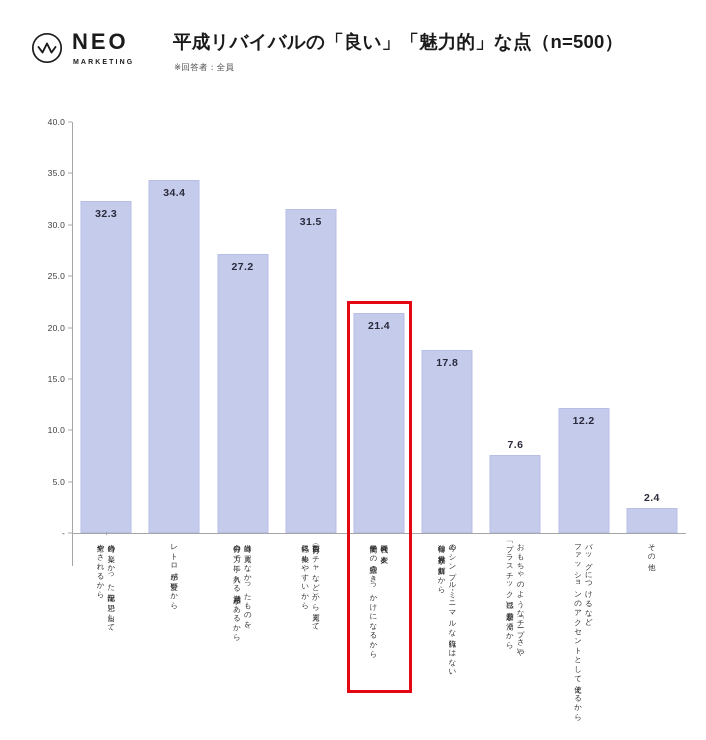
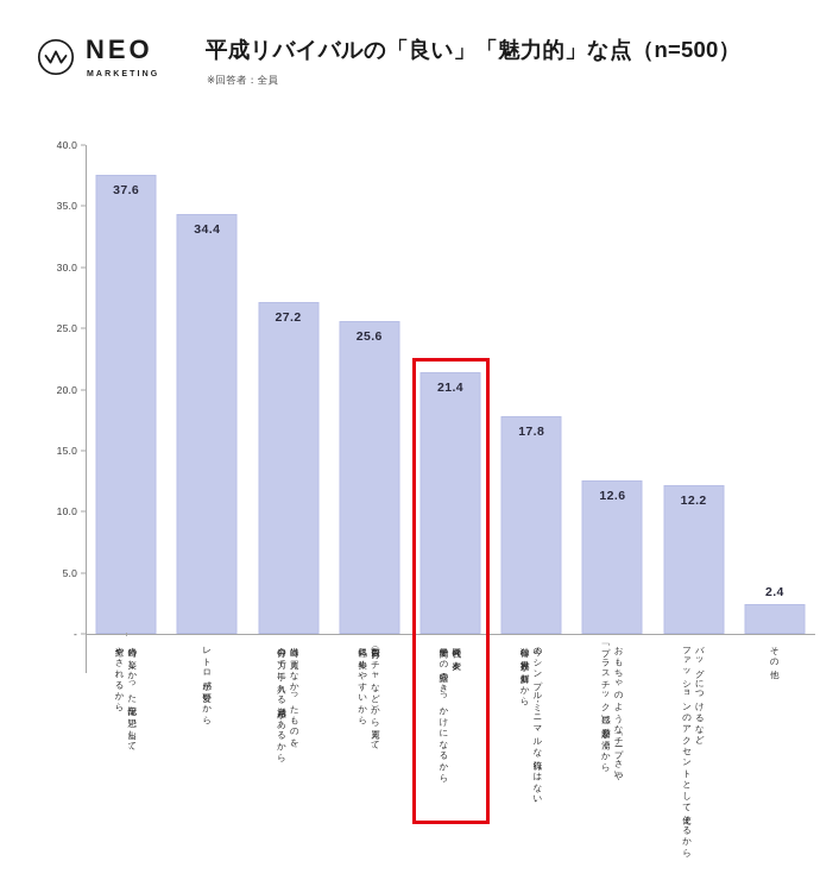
当時の楽しかった記憶を思い出して、癒やされるから: 32.3 -> 37.6
数百円（ガチャなど）から買えて、気軽に集めやすいから: 31.5 -> 25.6
おもちゃのような「チープさ」や「プラスチック感」に愛着が湧くから: 7.6 -> 12.6
